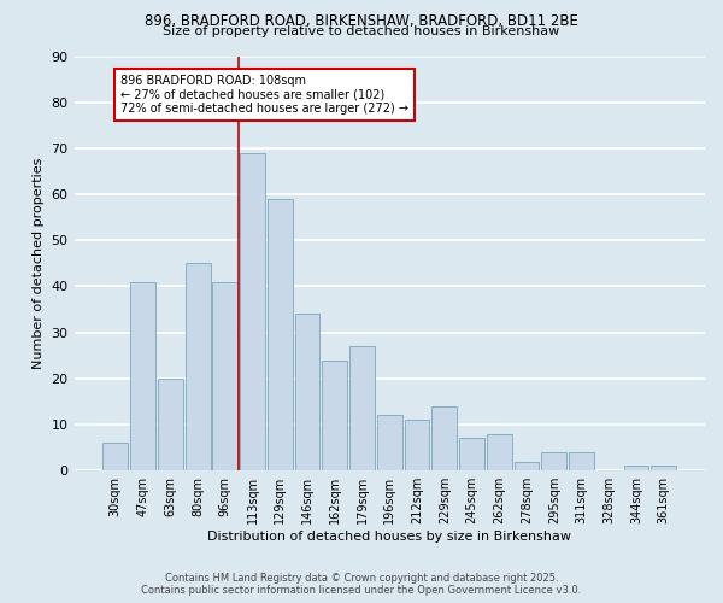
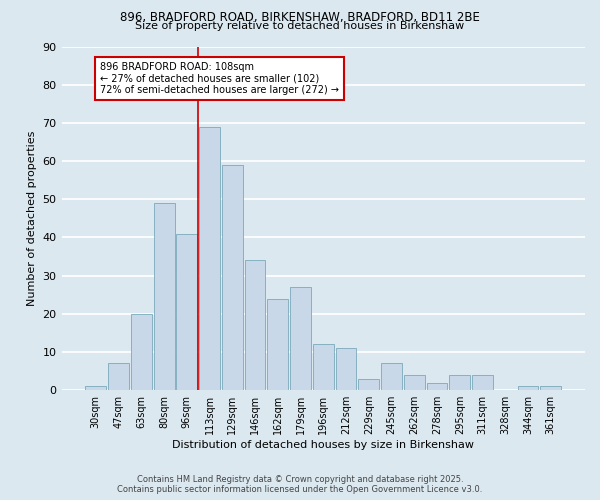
30sqm: 6 -> 1
47sqm: 41 -> 7
80sqm: 45 -> 49
229sqm: 14 -> 3
262sqm: 8 -> 4
